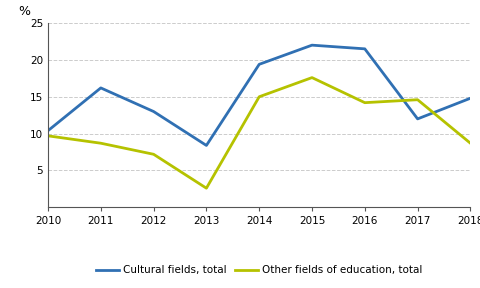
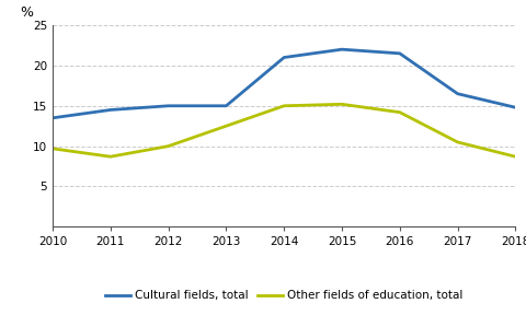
Cultural fields, total/2010: 10.4 -> 13.5
Cultural fields, total/2011: 16.2 -> 14.5
Cultural fields, total/2012: 13.0 -> 15.0
Other fields of education, total/2012: 7.2 -> 10.0
Cultural fields, total/2013: 8.4 -> 15.0
Other fields of education, total/2013: 2.6 -> 12.5
Cultural fields, total/2014: 19.4 -> 21.0
Other fields of education, total/2015: 17.6 -> 15.2
Cultural fields, total/2017: 12.0 -> 16.5
Other fields of education, total/2017: 14.6 -> 10.5
